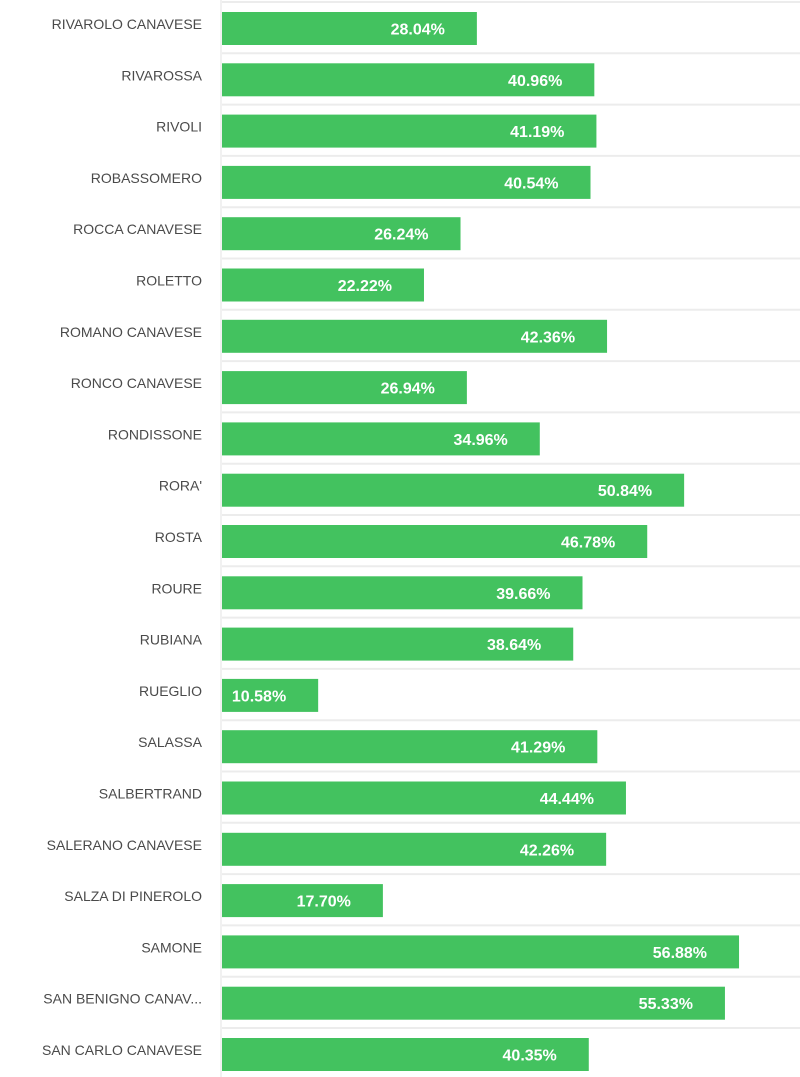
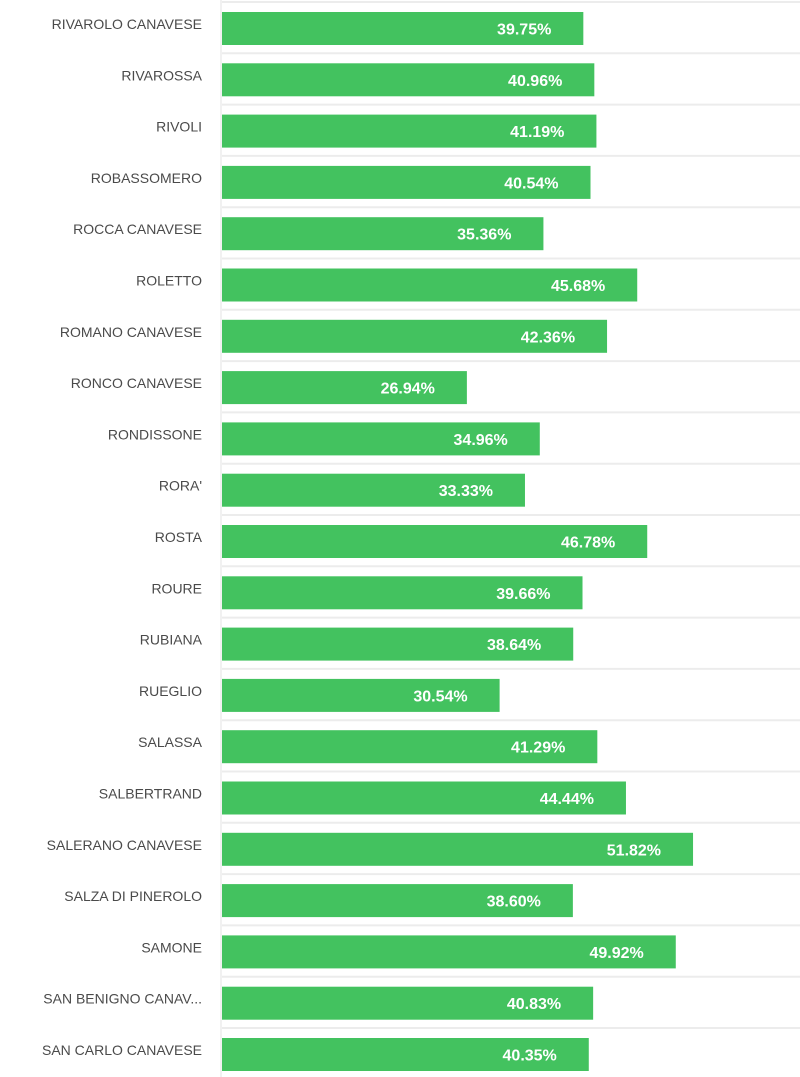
RIVAROLO CANAVESE: 28.04% -> 39.75%
ROCCA CANAVESE: 26.24% -> 35.36%
ROLETTO: 22.22% -> 45.68%
RORA': 50.84% -> 33.33%
RUEGLIO: 10.58% -> 30.54%
SALERANO CANAVESE: 42.26% -> 51.82%
SALZA DI PINEROLO: 17.70% -> 38.60%
SAMONE: 56.88% -> 49.92%
SAN BENIGNO CANAV...: 55.33% -> 40.83%
